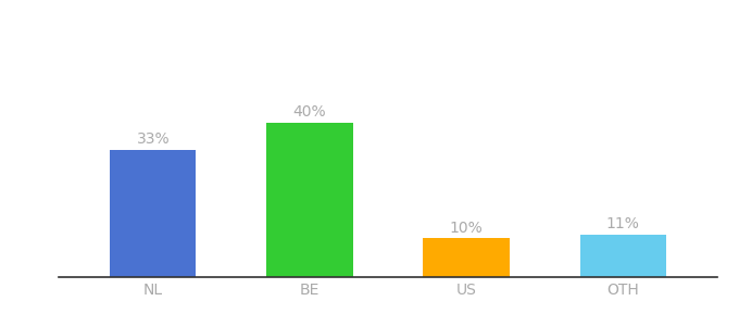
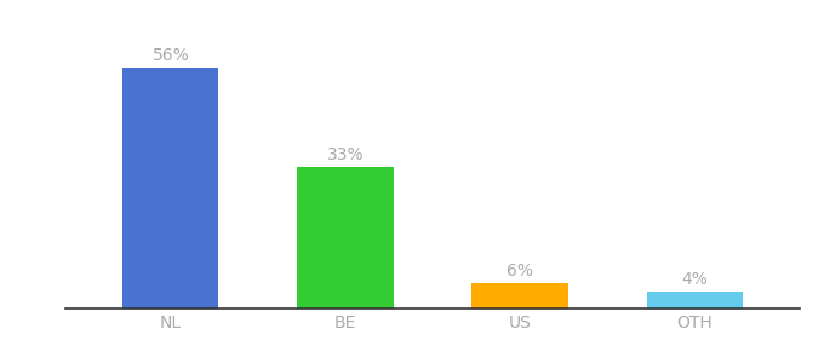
NL: 33% -> 56%
BE: 40% -> 33%
US: 10% -> 6%
OTH: 11% -> 4%
